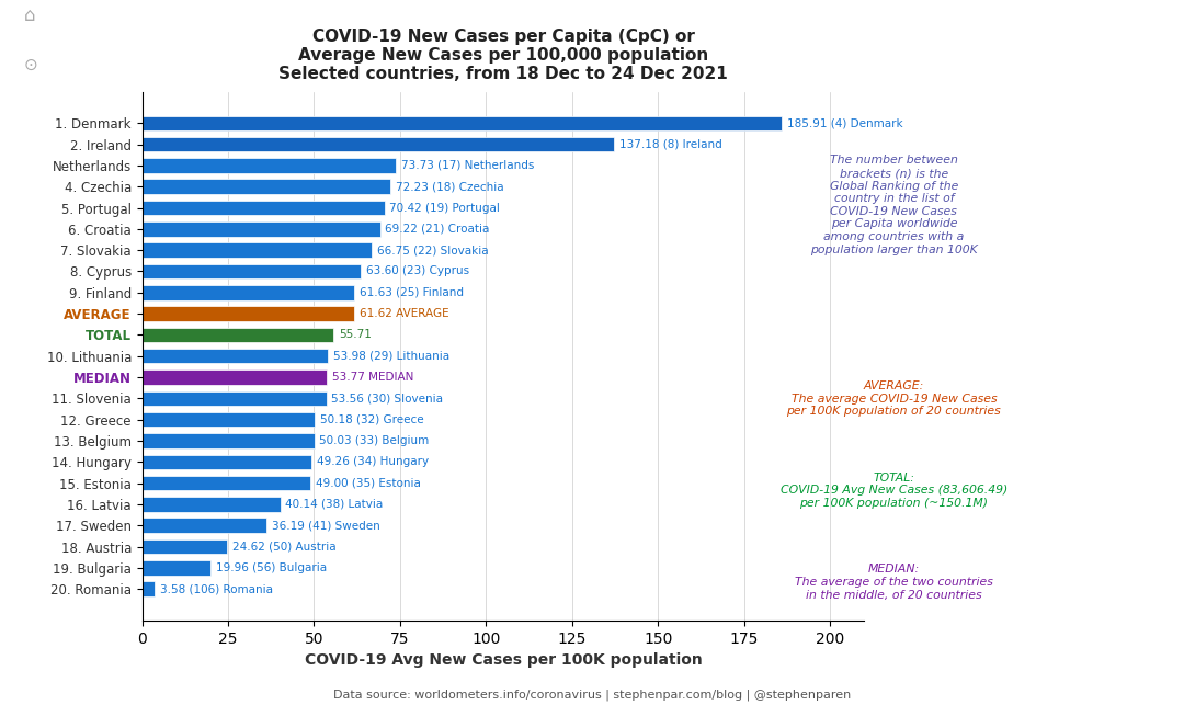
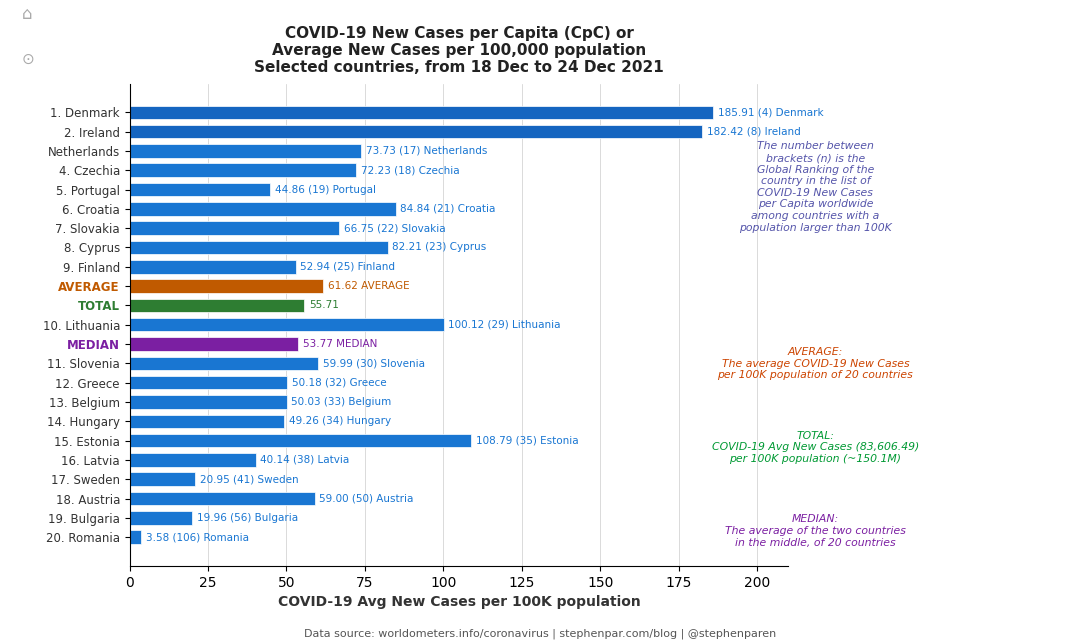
2. Ireland: 137.18 -> 182.42
5. Portugal: 70.42 -> 44.86
6. Croatia: 69.22 -> 84.84
8. Cyprus: 63.60 -> 82.21
9. Finland: 61.63 -> 52.94
10. Lithuania: 53.98 -> 100.12
11. Slovenia: 53.56 -> 59.99
15. Estonia: 49.00 -> 108.79
17. Sweden: 36.19 -> 20.95
18. Austria: 24.62 -> 59.00
